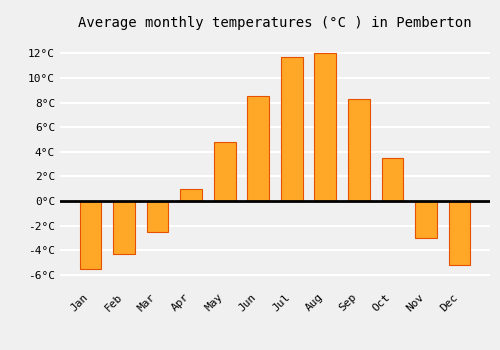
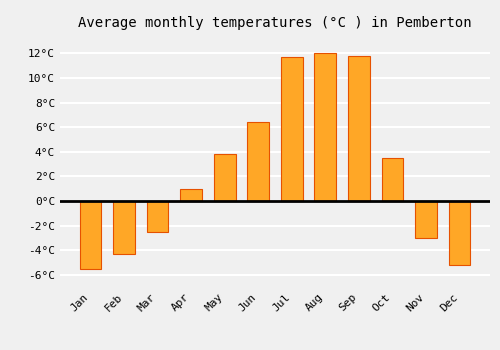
May: 4.8°C -> 3.8°C
Jun: 8.5°C -> 6.4°C
Sep: 8.3°C -> 11.8°C
